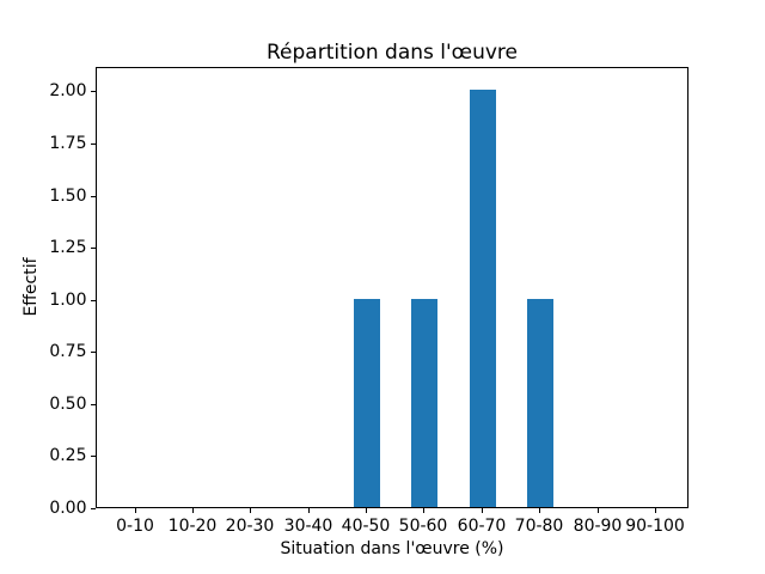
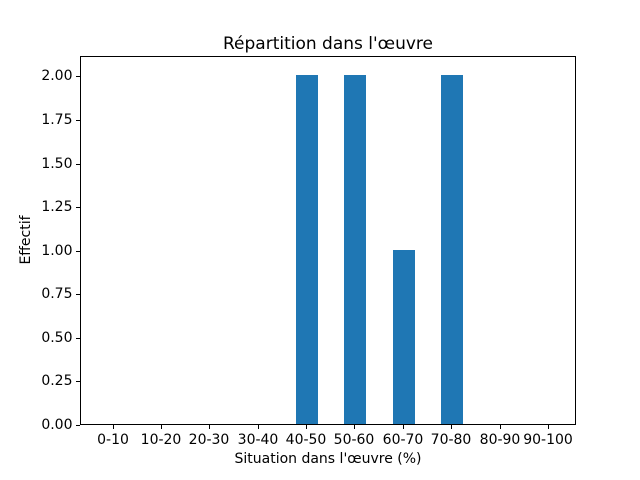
40-50: 1 -> 2
50-60: 1 -> 2
60-70: 2 -> 1
70-80: 1 -> 2
